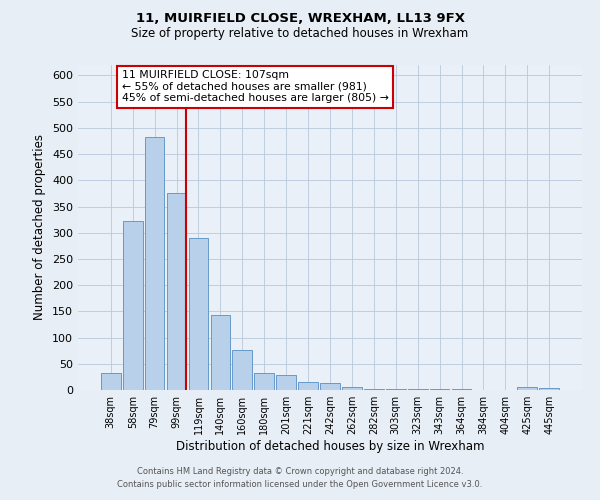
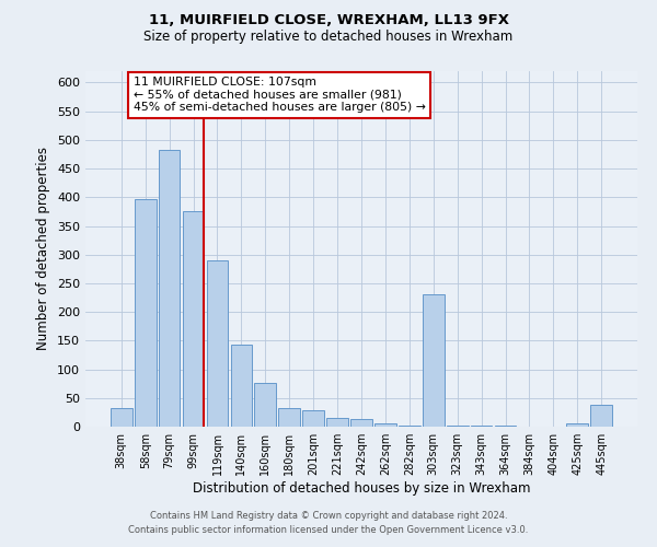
58sqm: 322 -> 396
303sqm: 2 -> 230
445sqm: 4 -> 38
